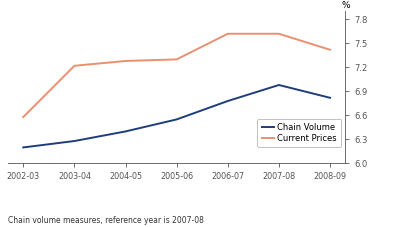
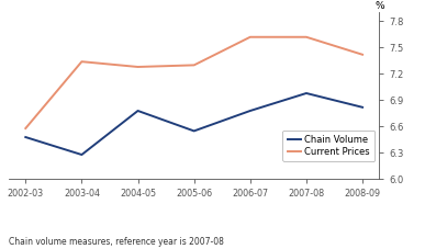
Chain Volume/2002-03: 6.20 -> 6.48
Current Prices/2003-04: 7.22 -> 7.34
Chain Volume/2004-05: 6.40 -> 6.78
